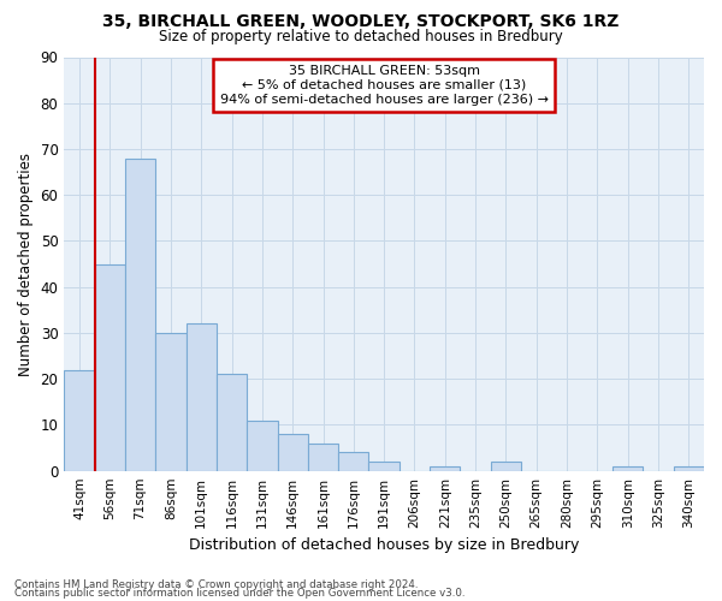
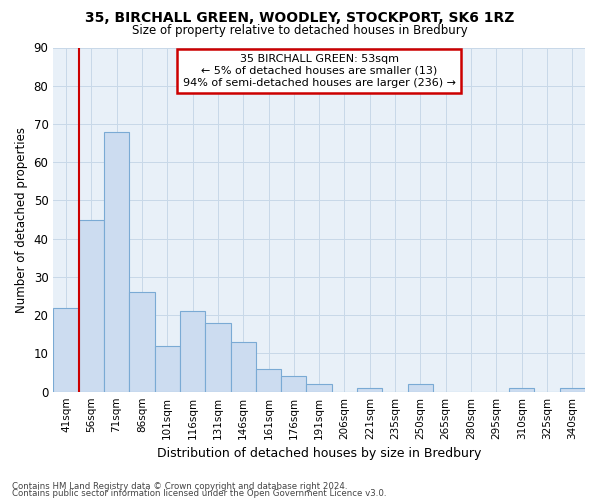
86sqm: 30 -> 26
101sqm: 32 -> 12
131sqm: 11 -> 18
146sqm: 8 -> 13
